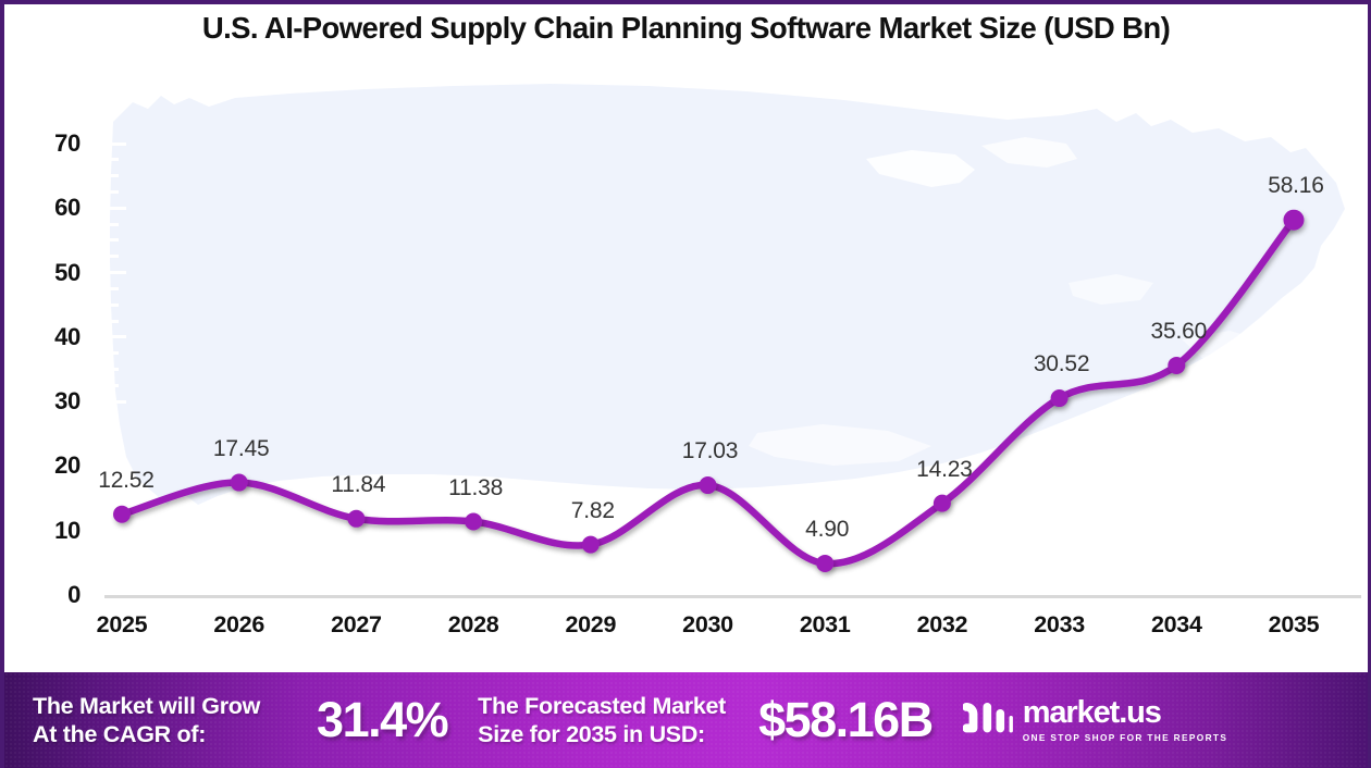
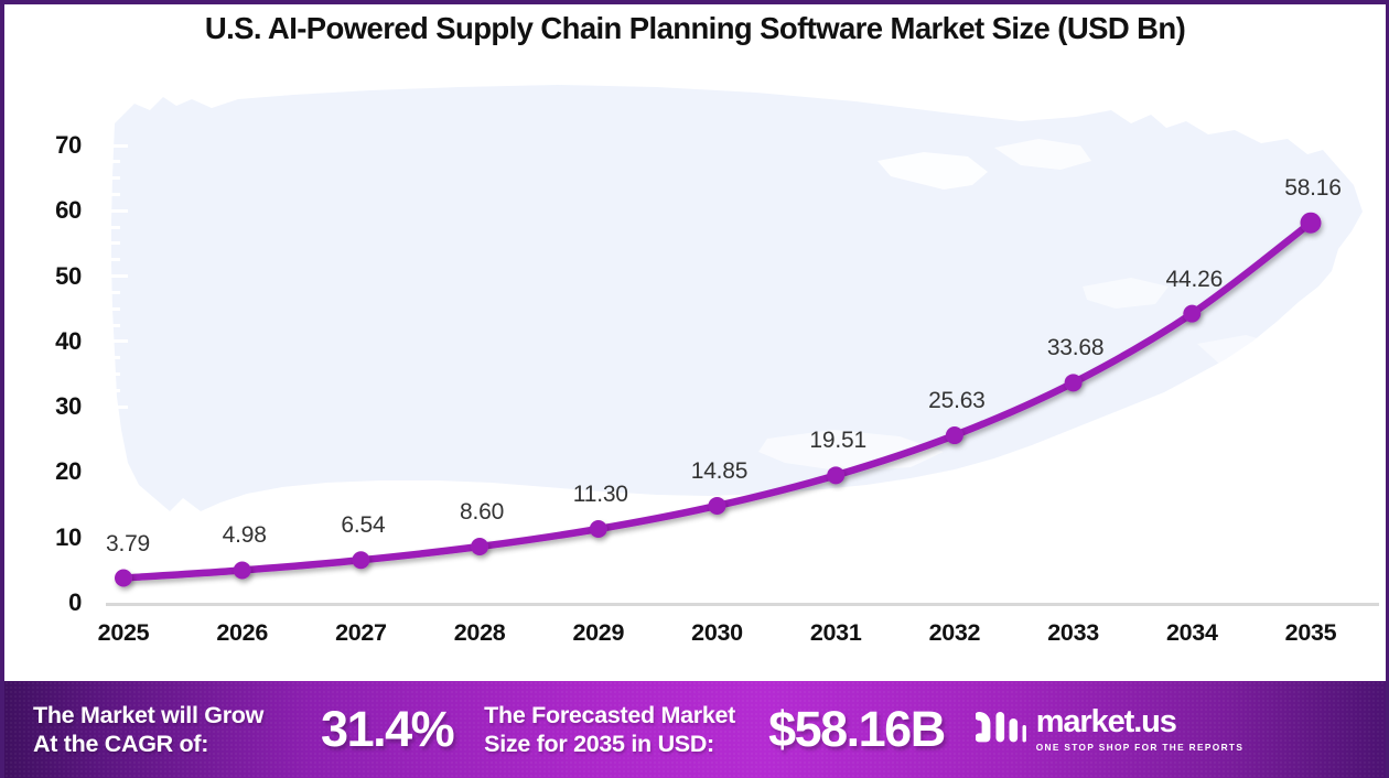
2025: 12.52 -> 3.79
2026: 17.45 -> 4.98
2027: 11.84 -> 6.54
2028: 11.38 -> 8.60
2029: 7.82 -> 11.30
2030: 17.03 -> 14.85
2031: 4.90 -> 19.51
2032: 14.23 -> 25.63
2033: 30.52 -> 33.68
2034: 35.60 -> 44.26
